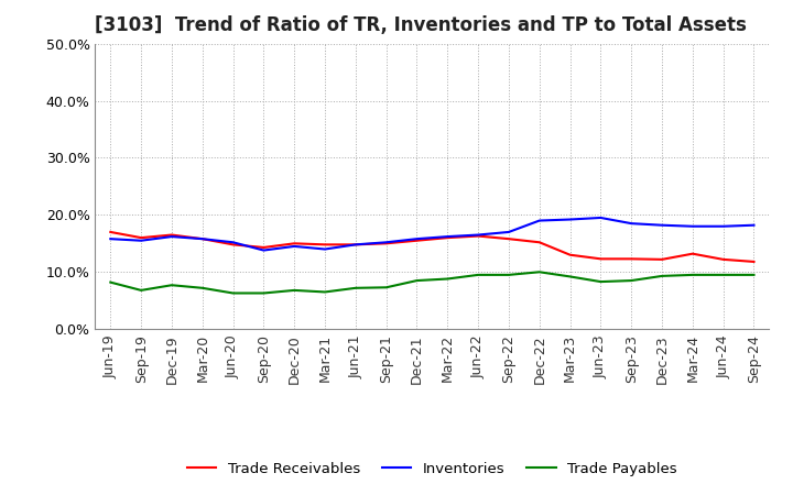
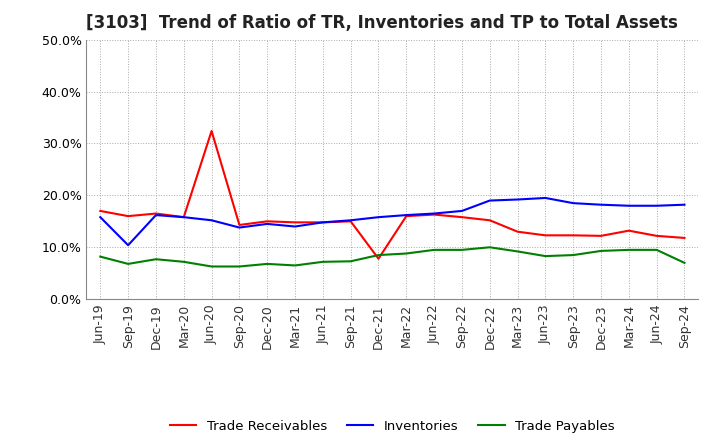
Inventories/Sep-19: 15.5% -> 10.4%
Trade Receivables/Jun-20: 14.8% -> 32.4%
Trade Receivables/Dec-21: 15.5% -> 7.8%
Trade Payables/Sep-24: 9.5% -> 7.0%
